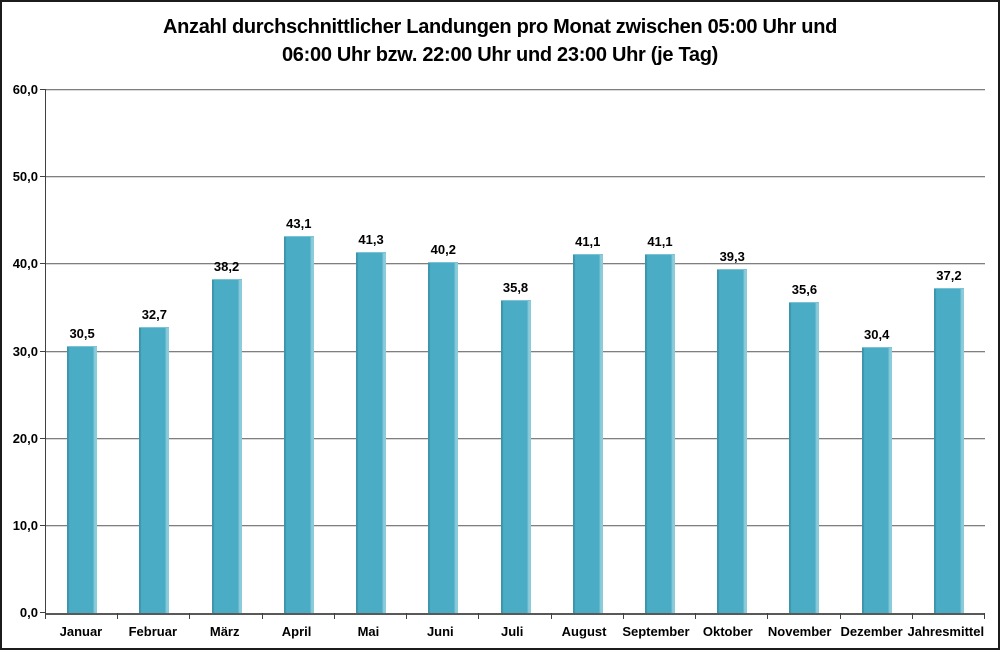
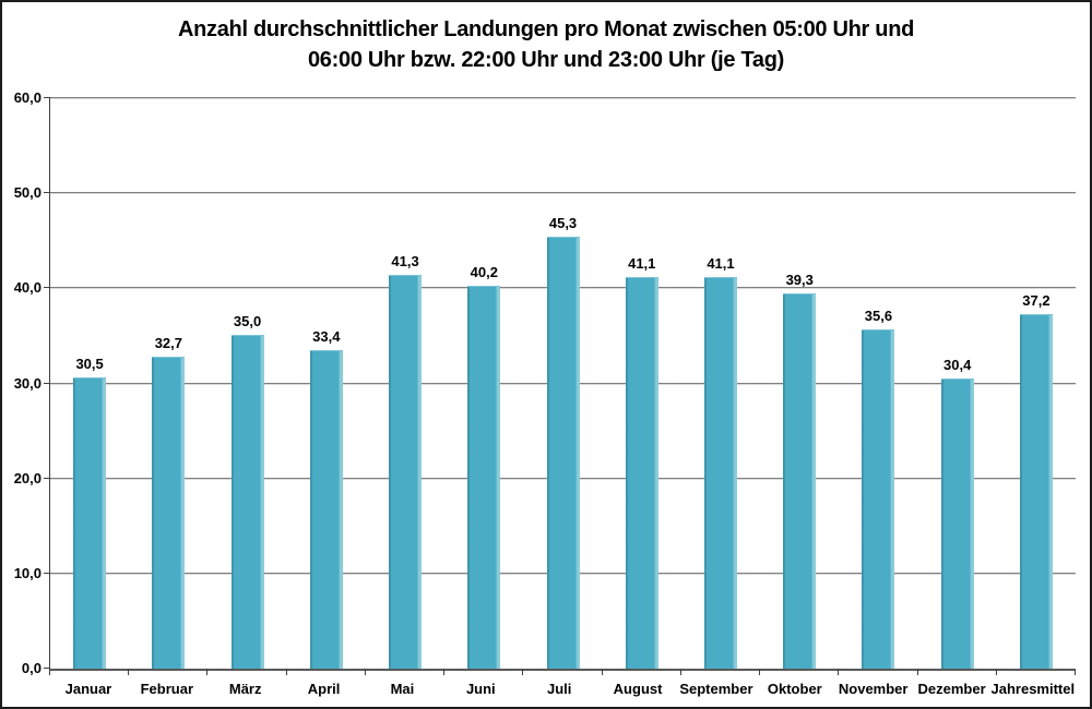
März: 38,2 -> 35,0
April: 43,1 -> 33,4
Juli: 35,8 -> 45,3
